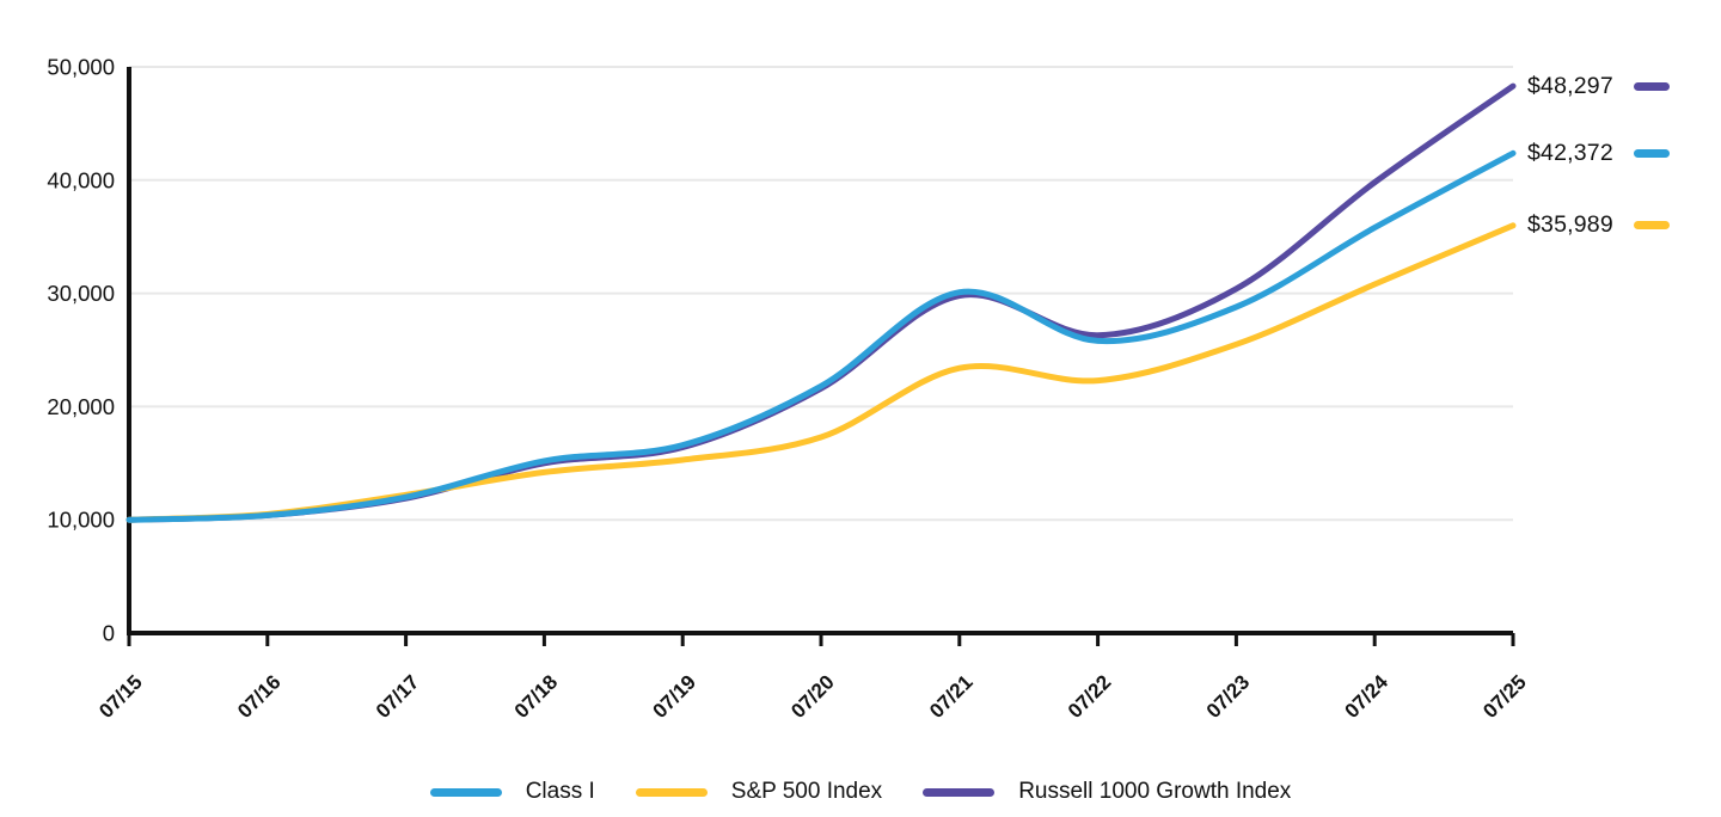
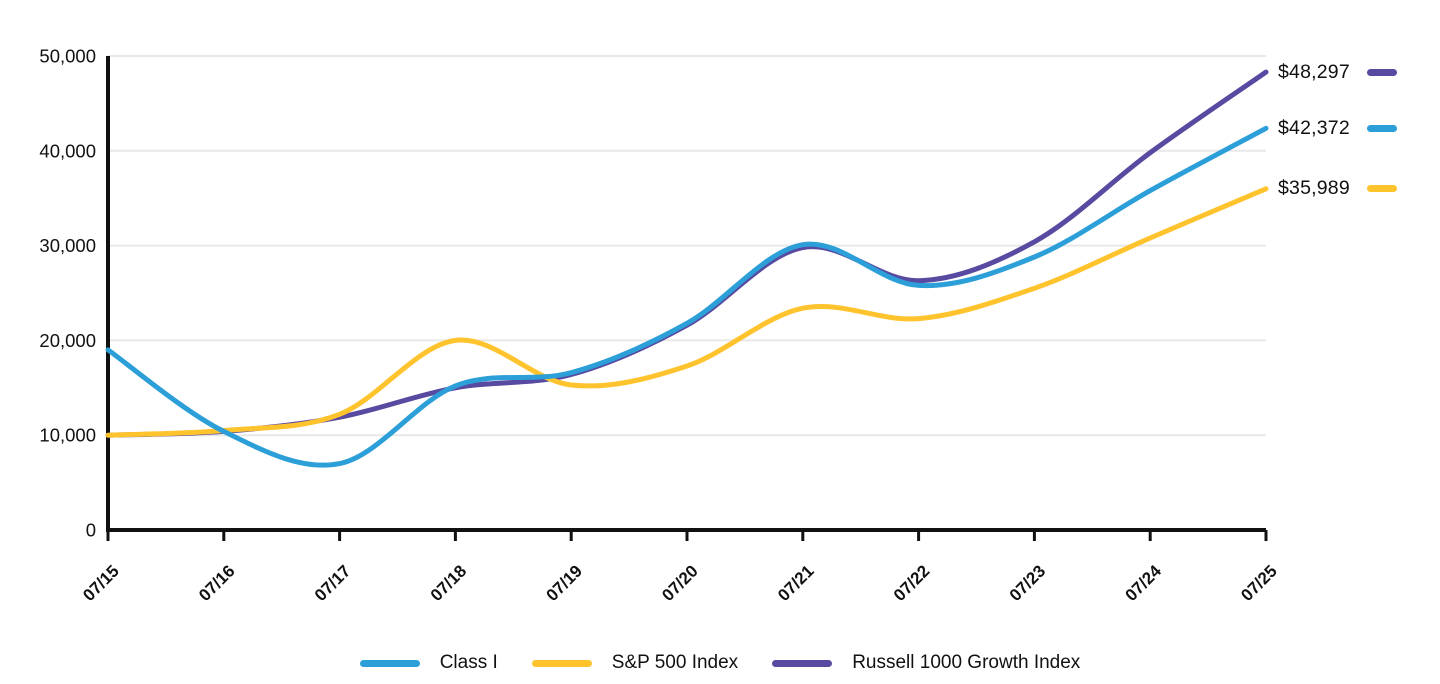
Class I/07/15: 10000 -> 19000
Class I/07/17: 12000 -> 7000
S&P 500 Index/07/18: 14000 -> 20000
